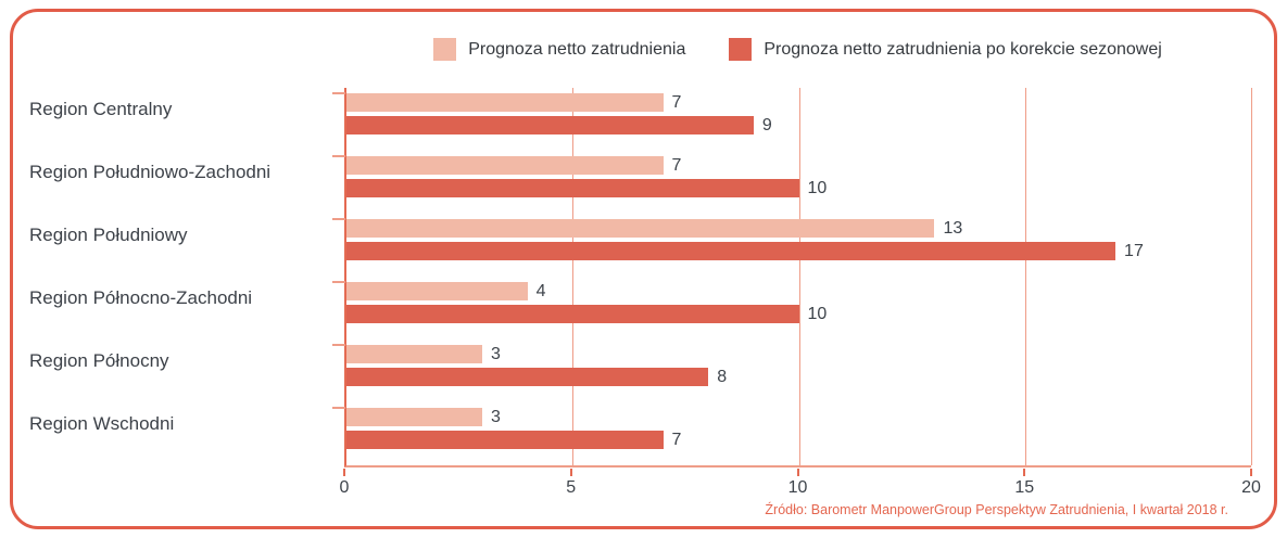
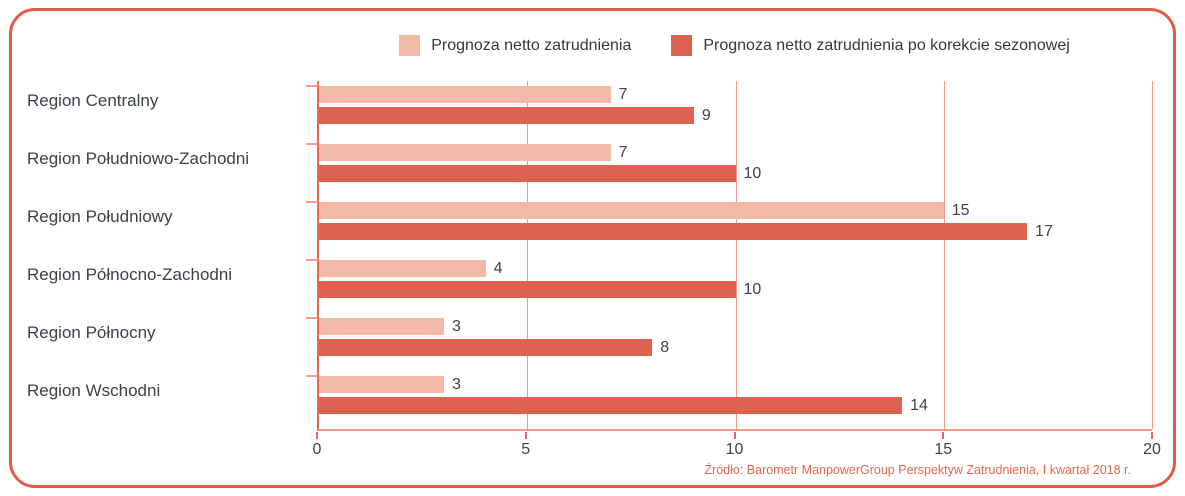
Prognoza netto zatrudnienia/Region Południowy: 13 -> 15
Prognoza netto zatrudnienia po korekcie sezonowej/Region Wschodni: 7 -> 14
